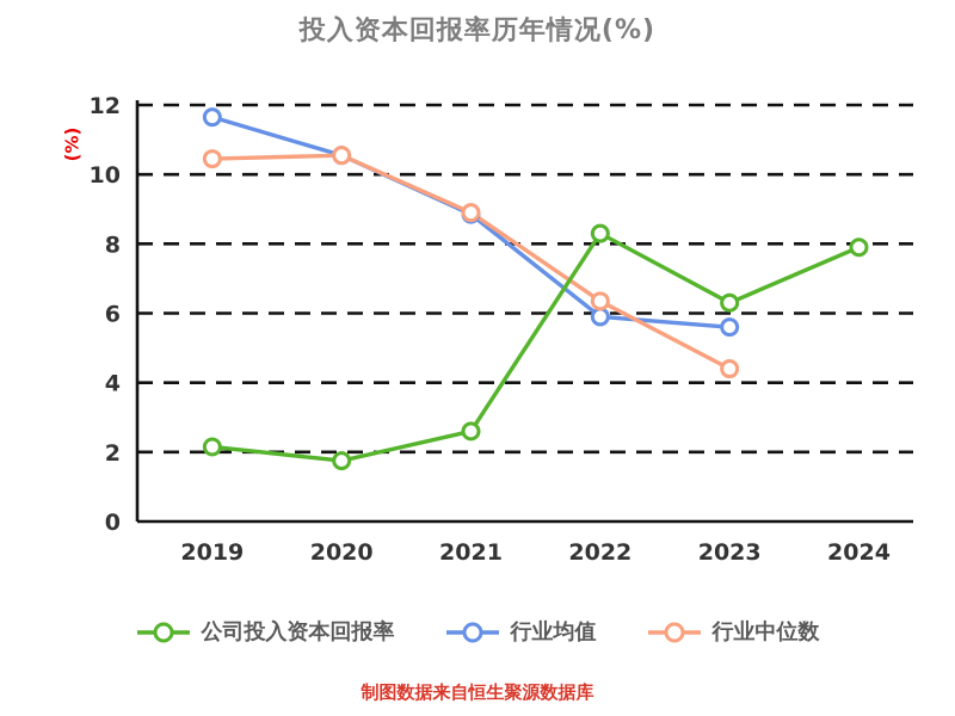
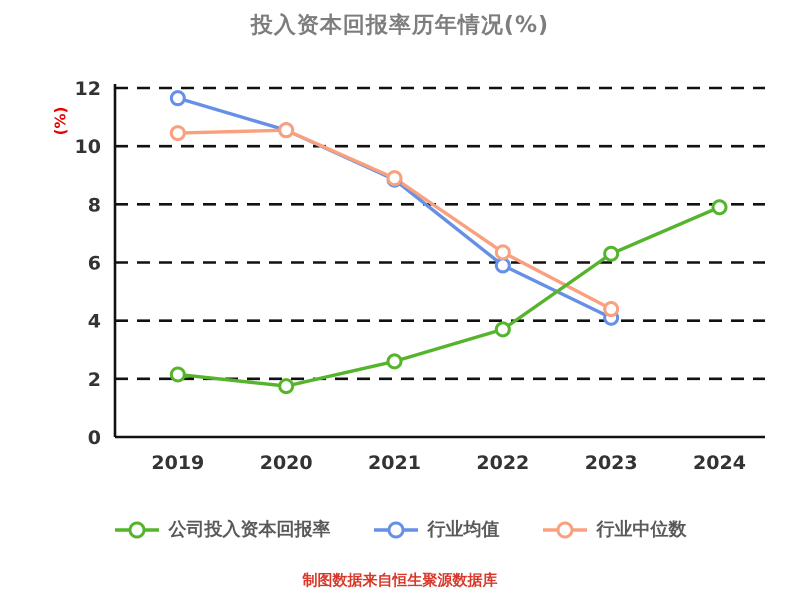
公司投入资本回报率/2022: 8.3 -> 3.7
行业均值/2023: 5.6 -> 4.1
